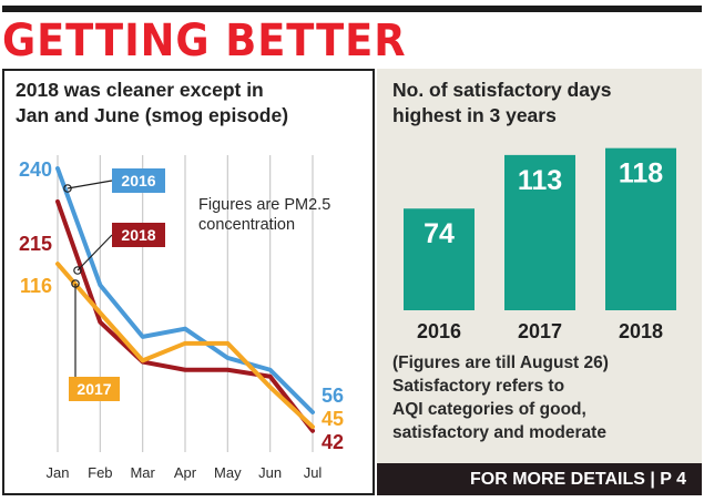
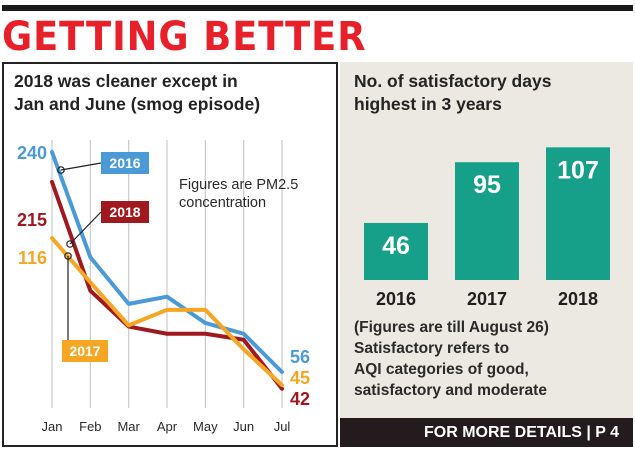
No. of satisfactory days highest in 3 years/2016: 74 -> 46
No. of satisfactory days highest in 3 years/2017: 113 -> 95
No. of satisfactory days highest in 3 years/2018: 118 -> 107
